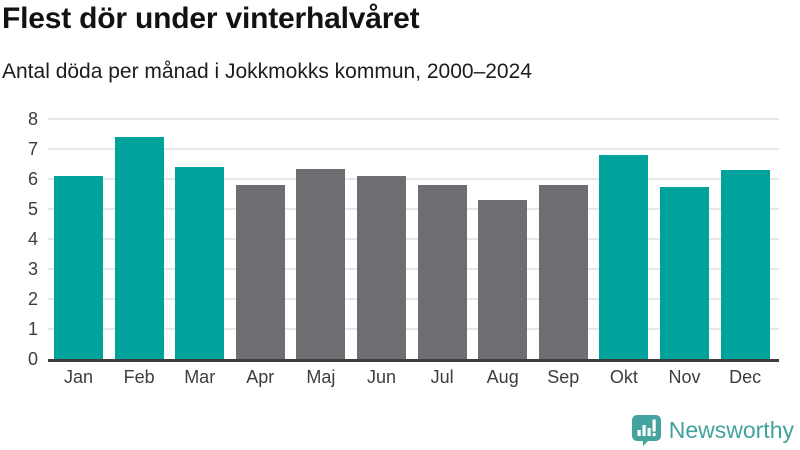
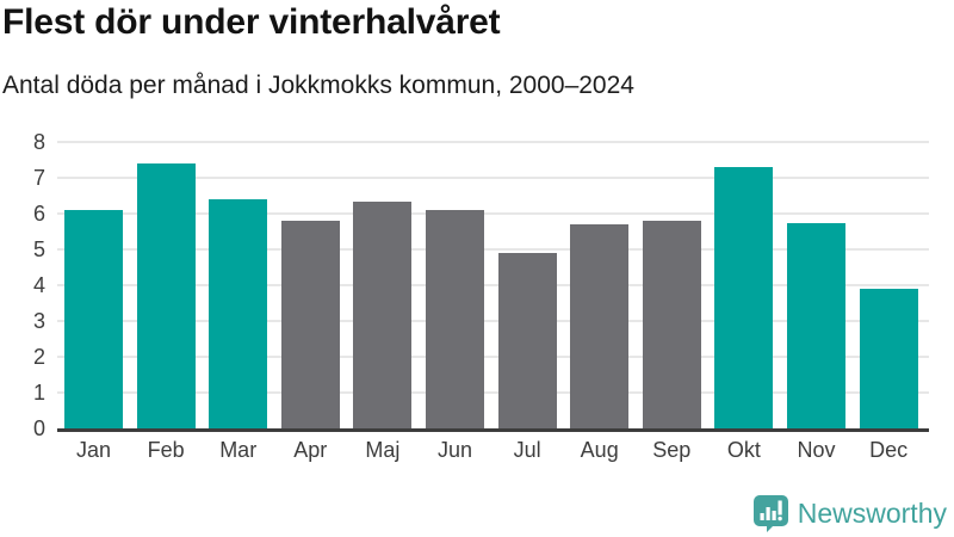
Jul: 5.8 -> 4.9
Aug: 5.3 -> 5.7
Okt: 6.8 -> 7.3
Dec: 6.3 -> 3.9
